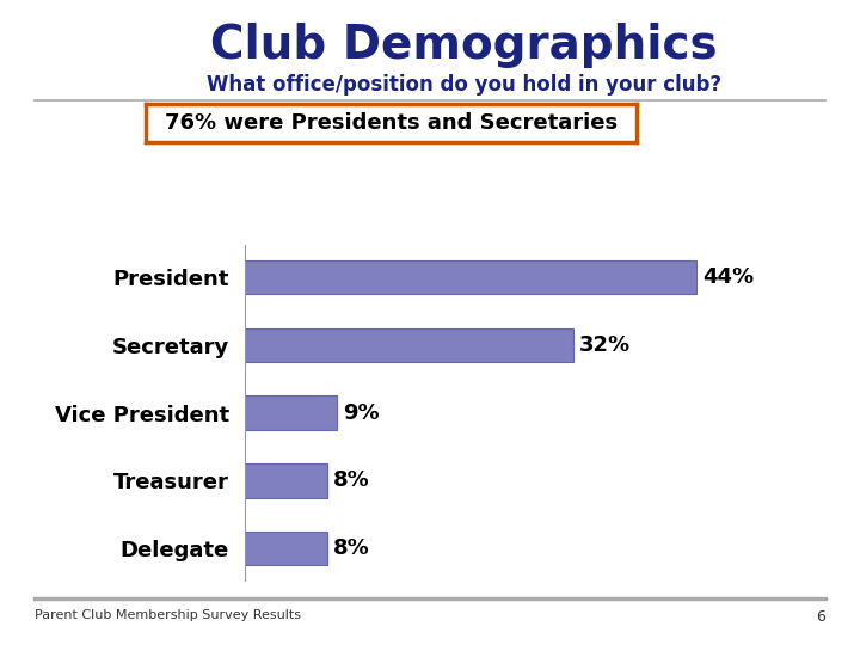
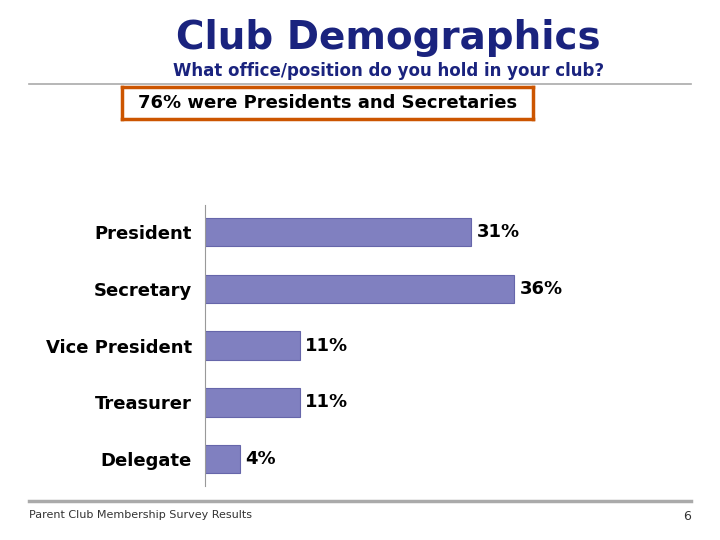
President: 44% -> 31%
Secretary: 32% -> 36%
Vice President: 9% -> 11%
Treasurer: 8% -> 11%
Delegate: 8% -> 4%
